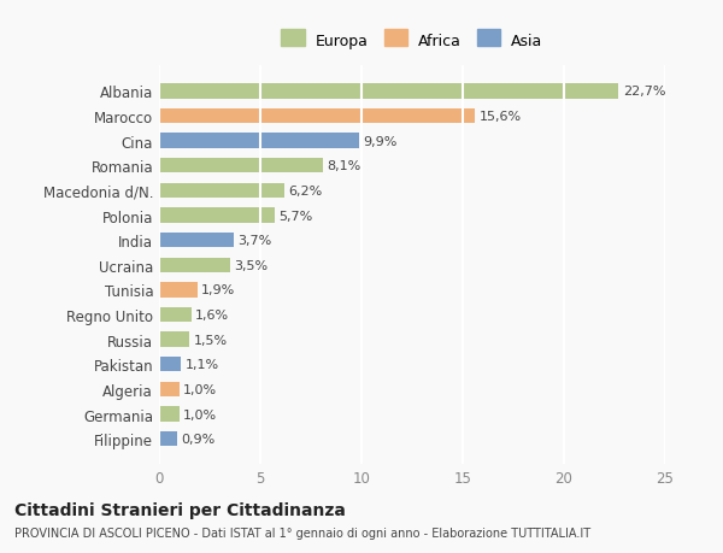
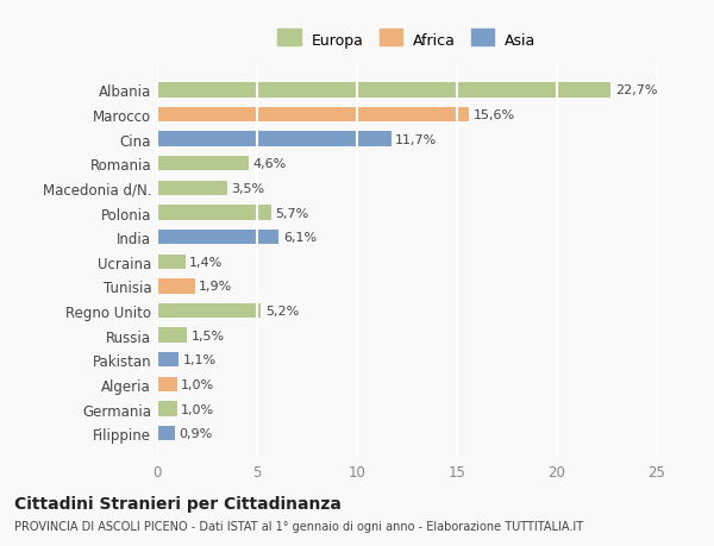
Cina: 9,9% -> 11,7%
Romania: 8,1% -> 4,6%
Macedonia d/N.: 6,2% -> 3,5%
India: 3,7% -> 6,1%
Ucraina: 3,5% -> 1,4%
Regno Unito: 1,6% -> 5,2%
